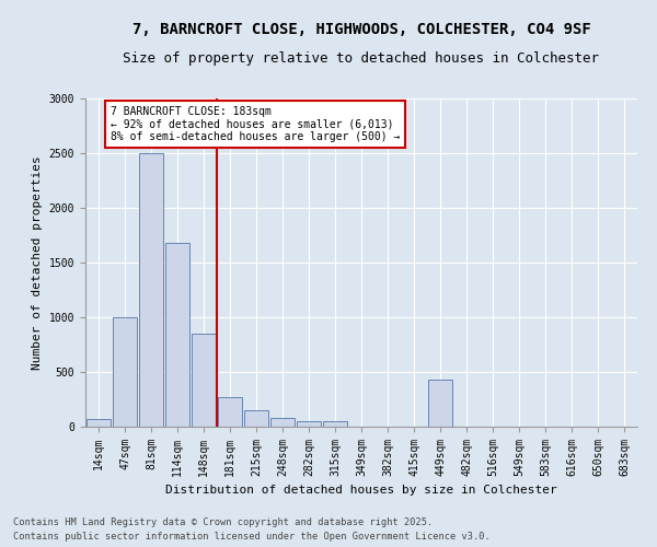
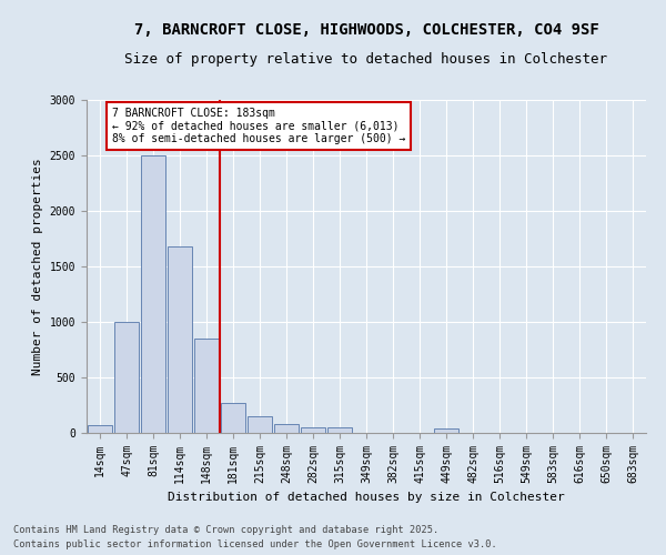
449sqm: 430 -> 40
